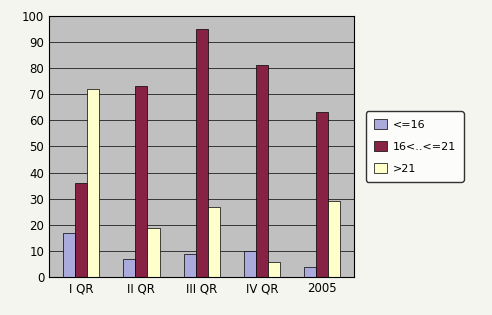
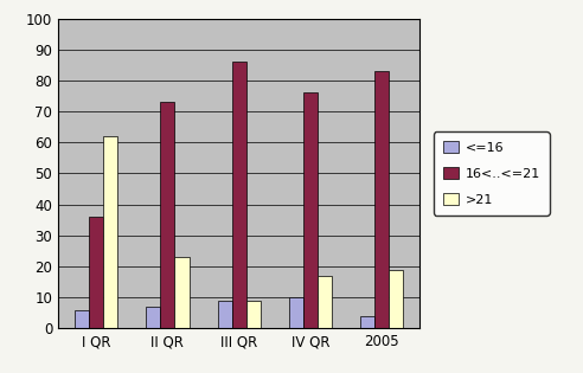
<=16/I QR: 17 -> 6
>21/I QR: 72 -> 62
>21/II QR: 19 -> 23
16<..<=21/III QR: 95 -> 86
>21/III QR: 27 -> 9
16<..<=21/IV QR: 81 -> 76
>21/IV QR: 6 -> 17
16<..<=21/2005: 63 -> 83
>21/2005: 29 -> 19
